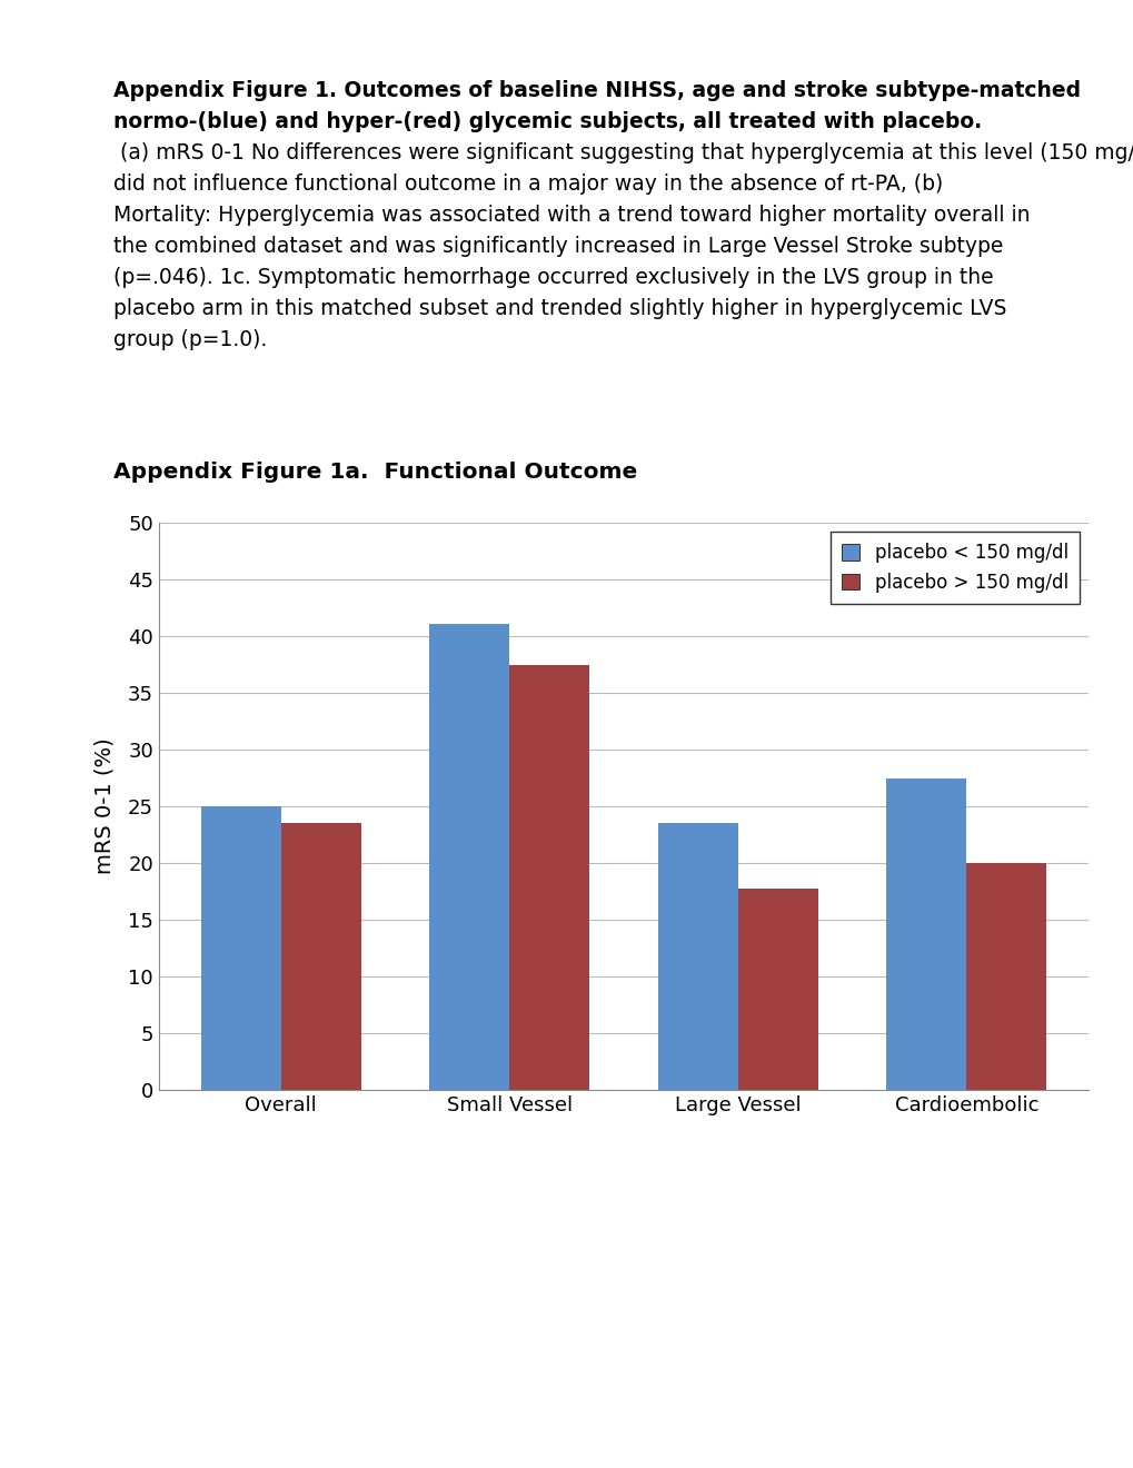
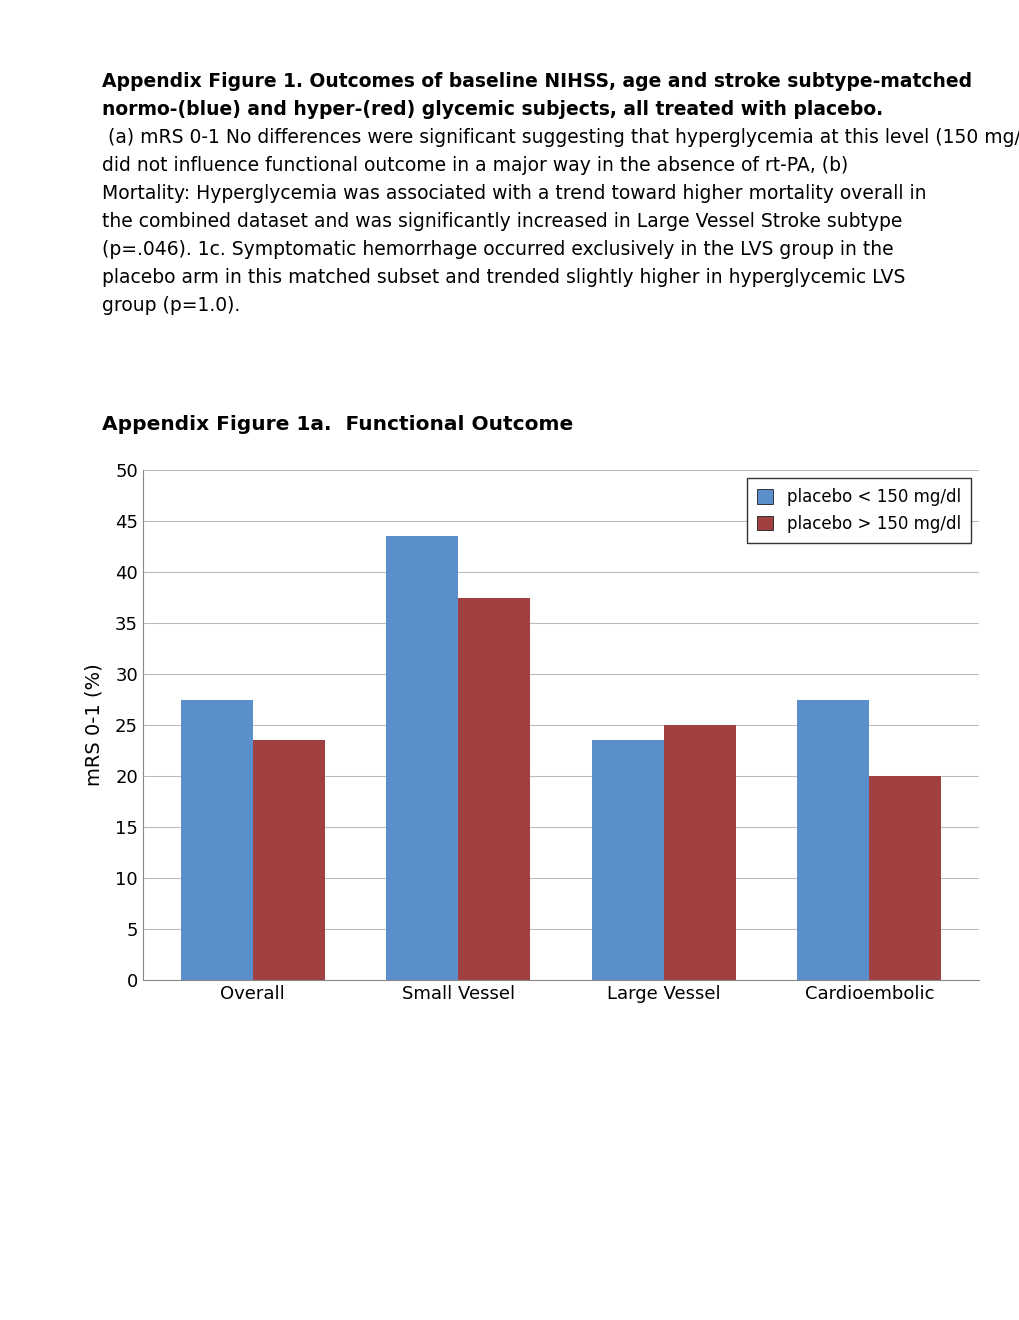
placebo < 150 mg/dl/Overall: 25.0 -> 27.5
placebo < 150 mg/dl/Small Vessel: 41.1 -> 43.5
placebo > 150 mg/dl/Large Vessel: 17.7 -> 25.0
